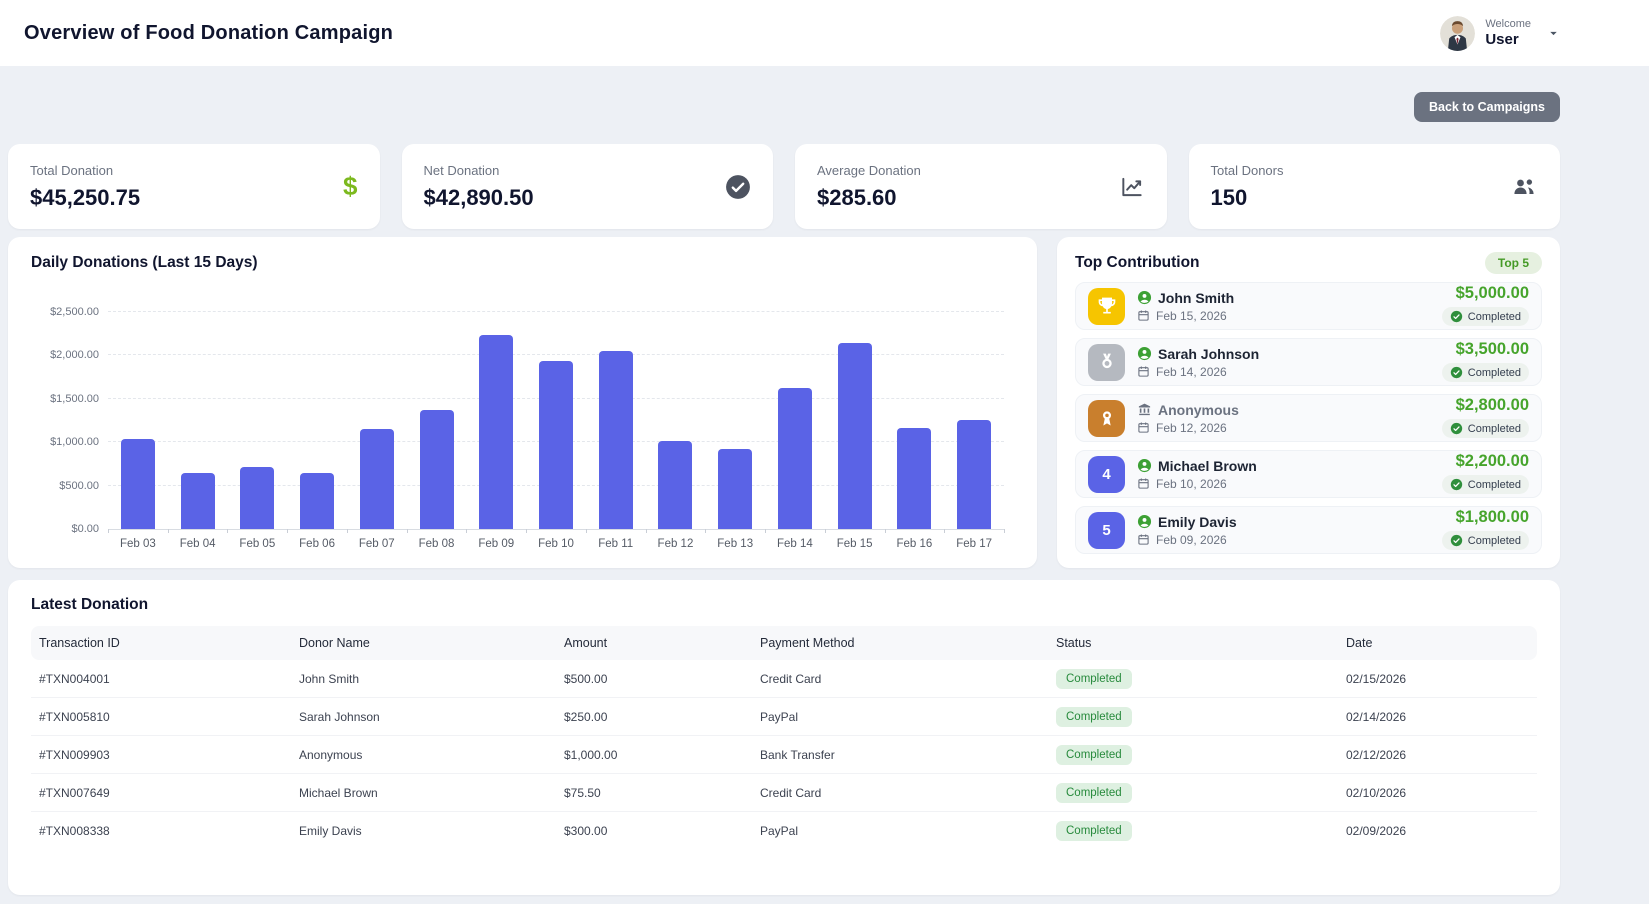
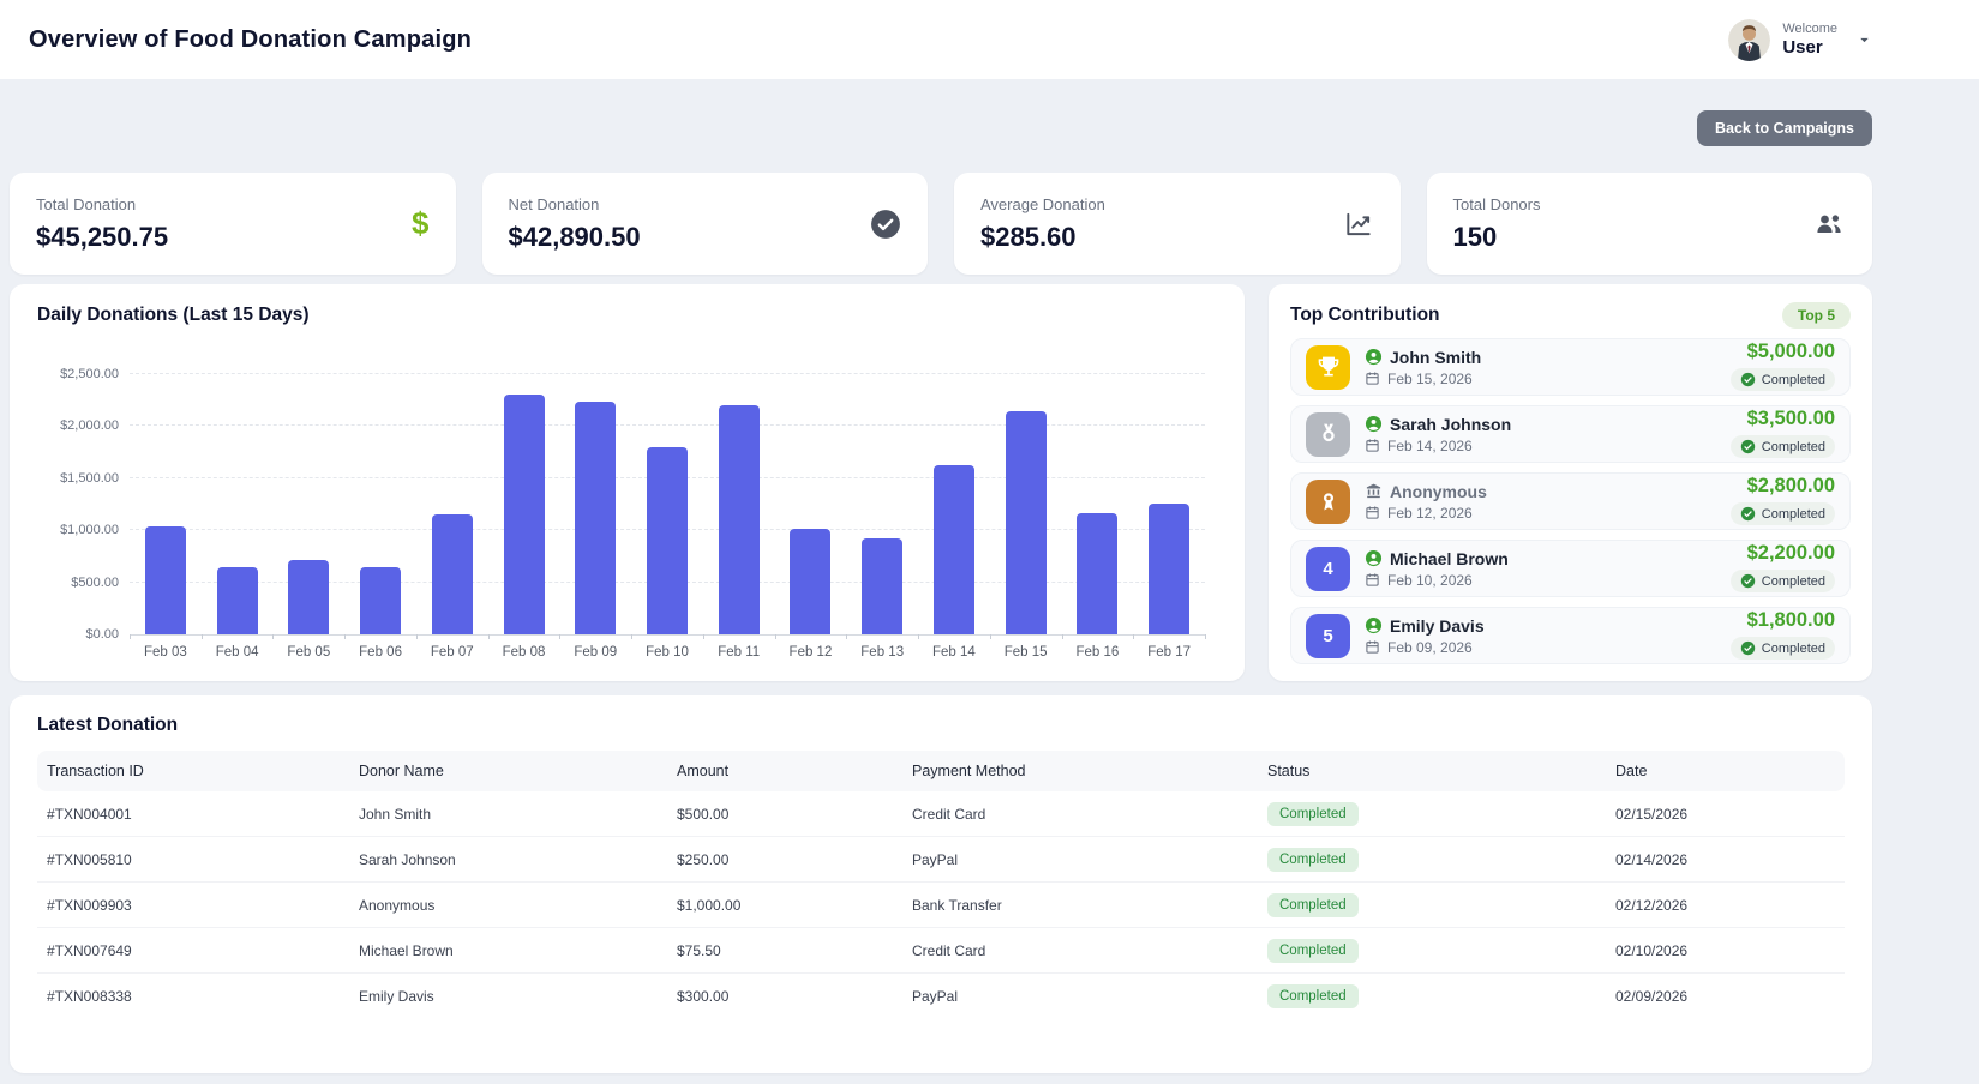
Feb 08: $1400 -> $2300
Feb 10: $1900 -> $1800
Feb 11: $2000 -> $2200
